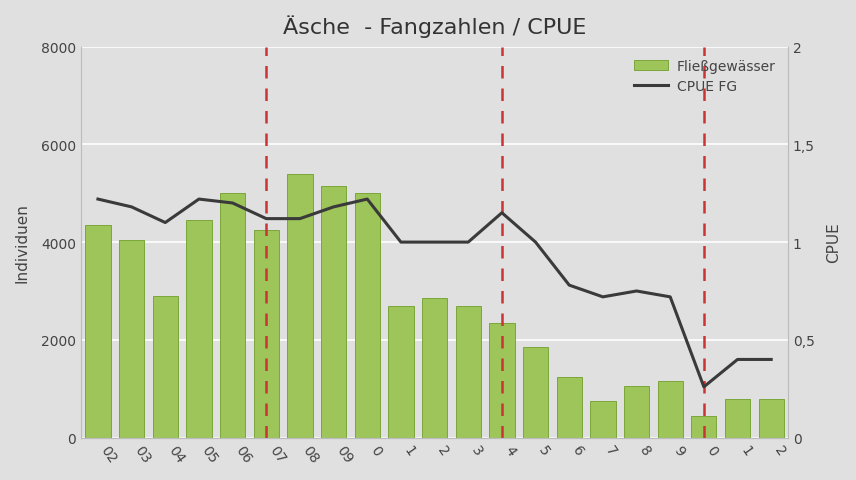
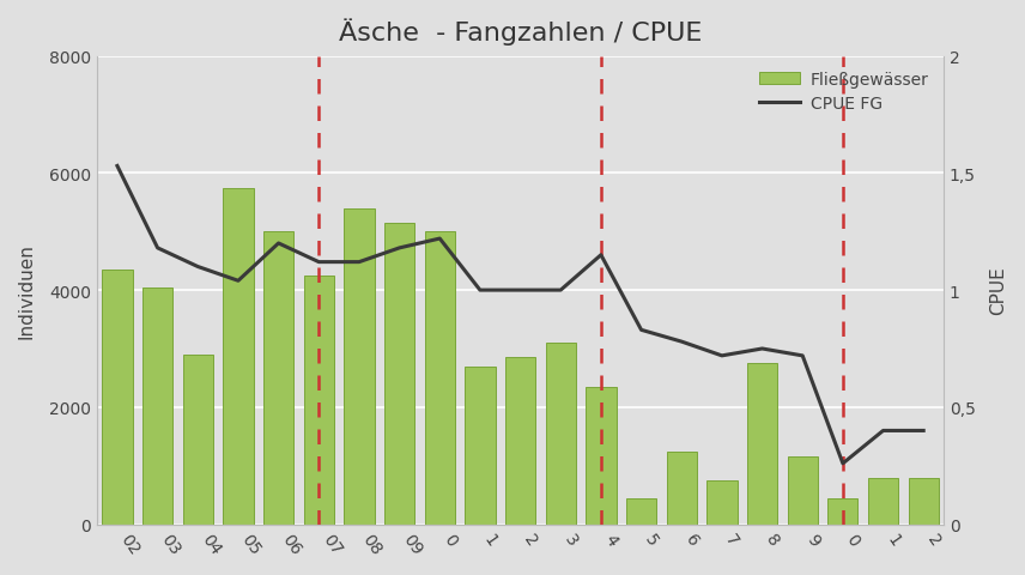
CPUE FG/02: 1,22 -> 1,53
Fließgewässer/05: 4450 -> 5750
CPUE FG/05: 1,22 -> 1,04
Fließgewässer/3: 2700 -> 3100
Fließgewässer/5: 1850 -> 450
CPUE FG/5: 1,00 -> 0,83
Fließgewässer/8: 1050 -> 2750
